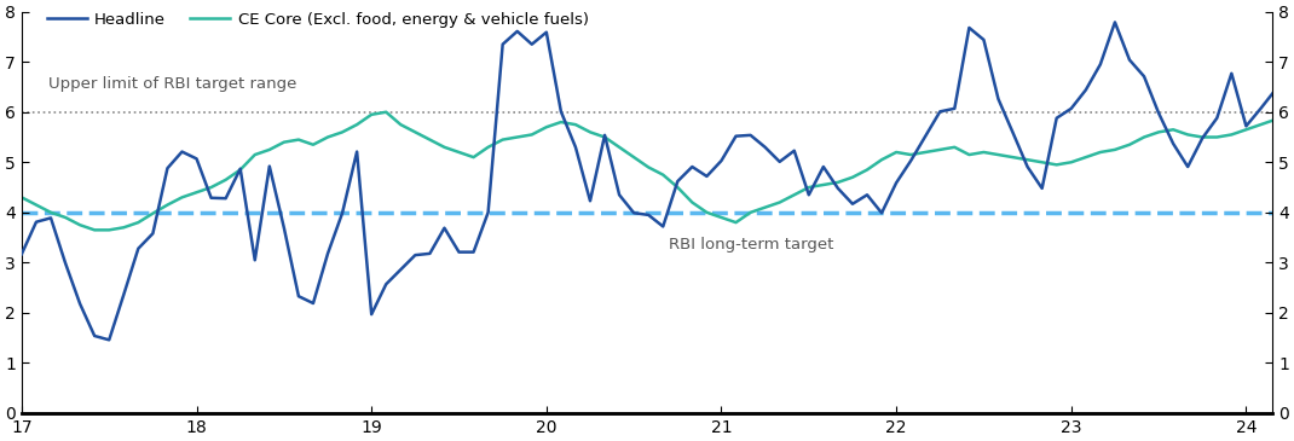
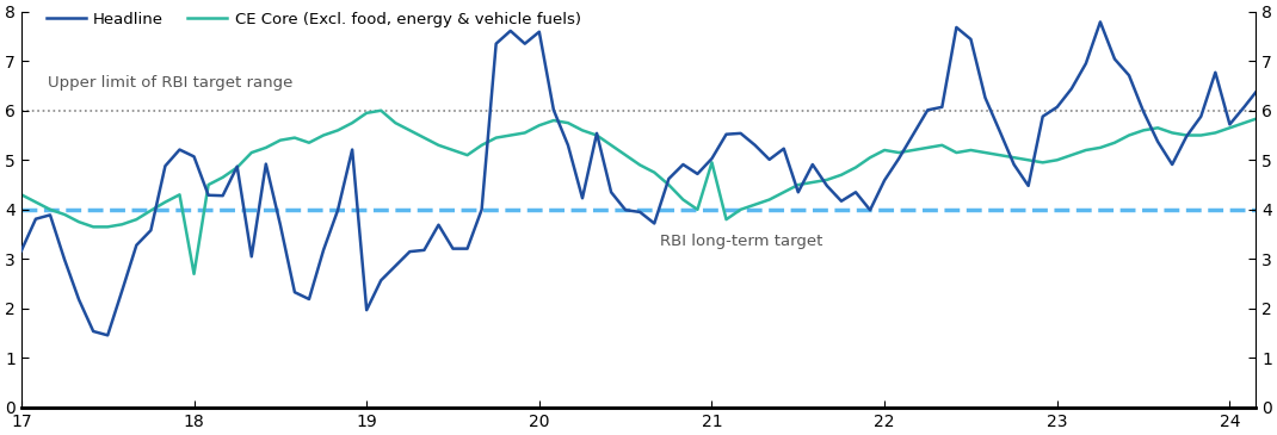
CE Core (Excl. food, energy & vehicle fuels)/18: 4.40 -> 2.70
CE Core (Excl. food, energy & vehicle fuels)/21: 3.90 -> 4.95
